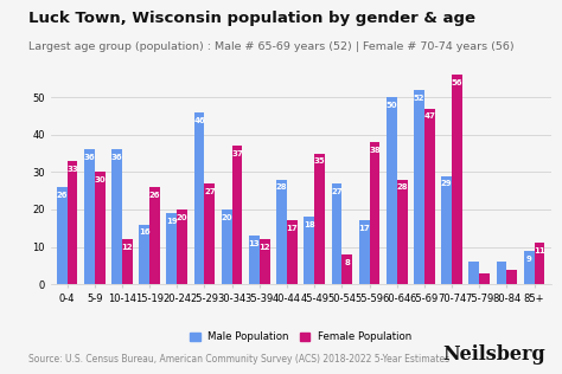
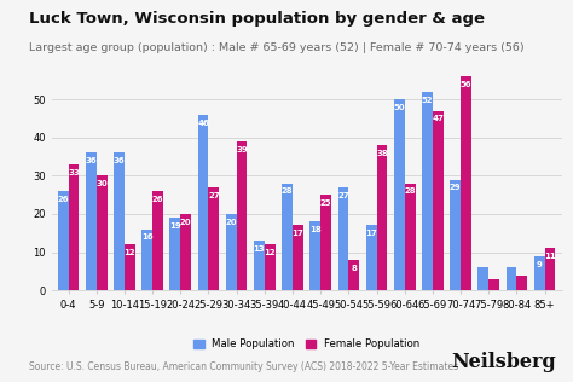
Female Population/30-34: 37 -> 39
Female Population/45-49: 35 -> 25
